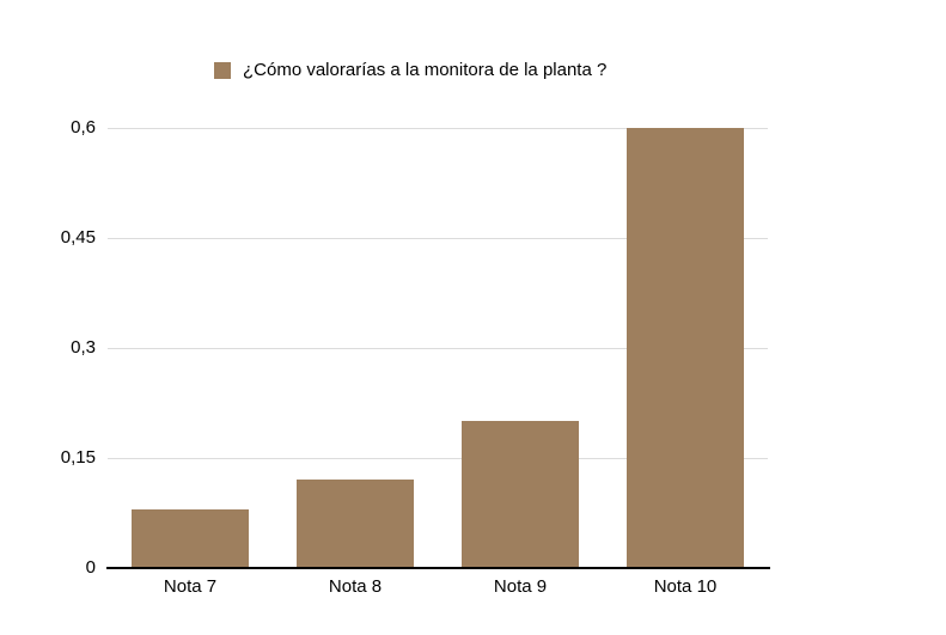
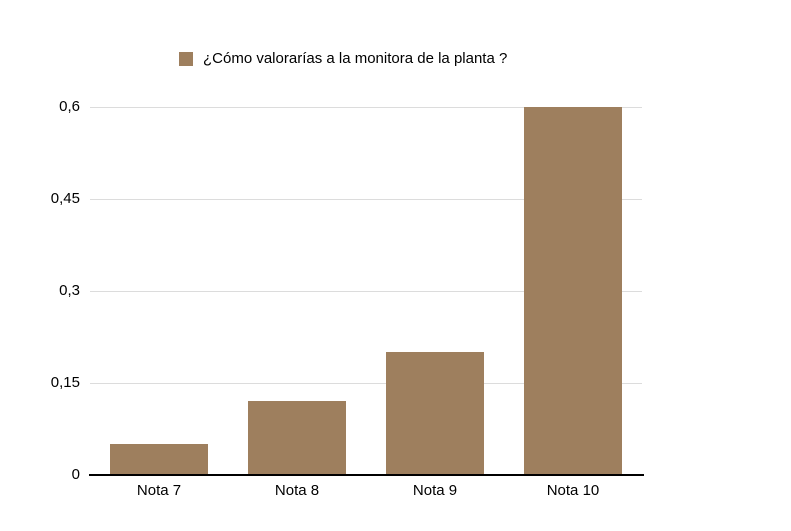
Nota 7: 0,08 -> 0,05
